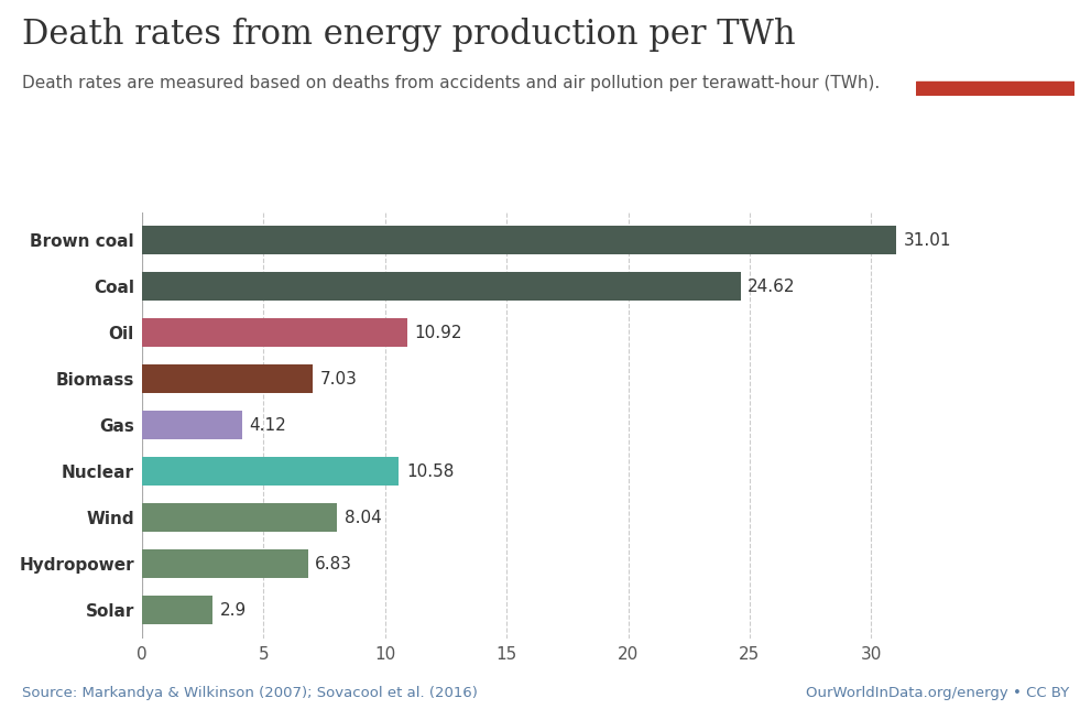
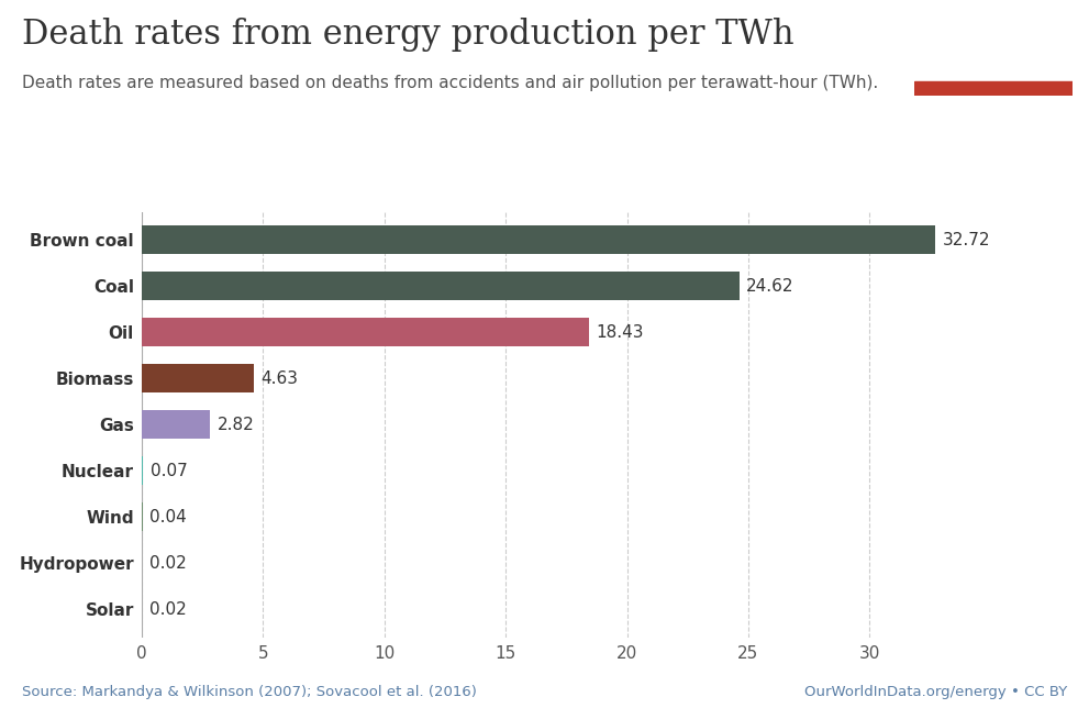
Brown coal: 31.01 -> 32.72
Oil: 10.92 -> 18.43
Biomass: 7.03 -> 4.63
Gas: 4.12 -> 2.82
Nuclear: 10.58 -> 0.07
Wind: 8.04 -> 0.04
Hydropower: 6.83 -> 0.02
Solar: 2.9 -> 0.02
